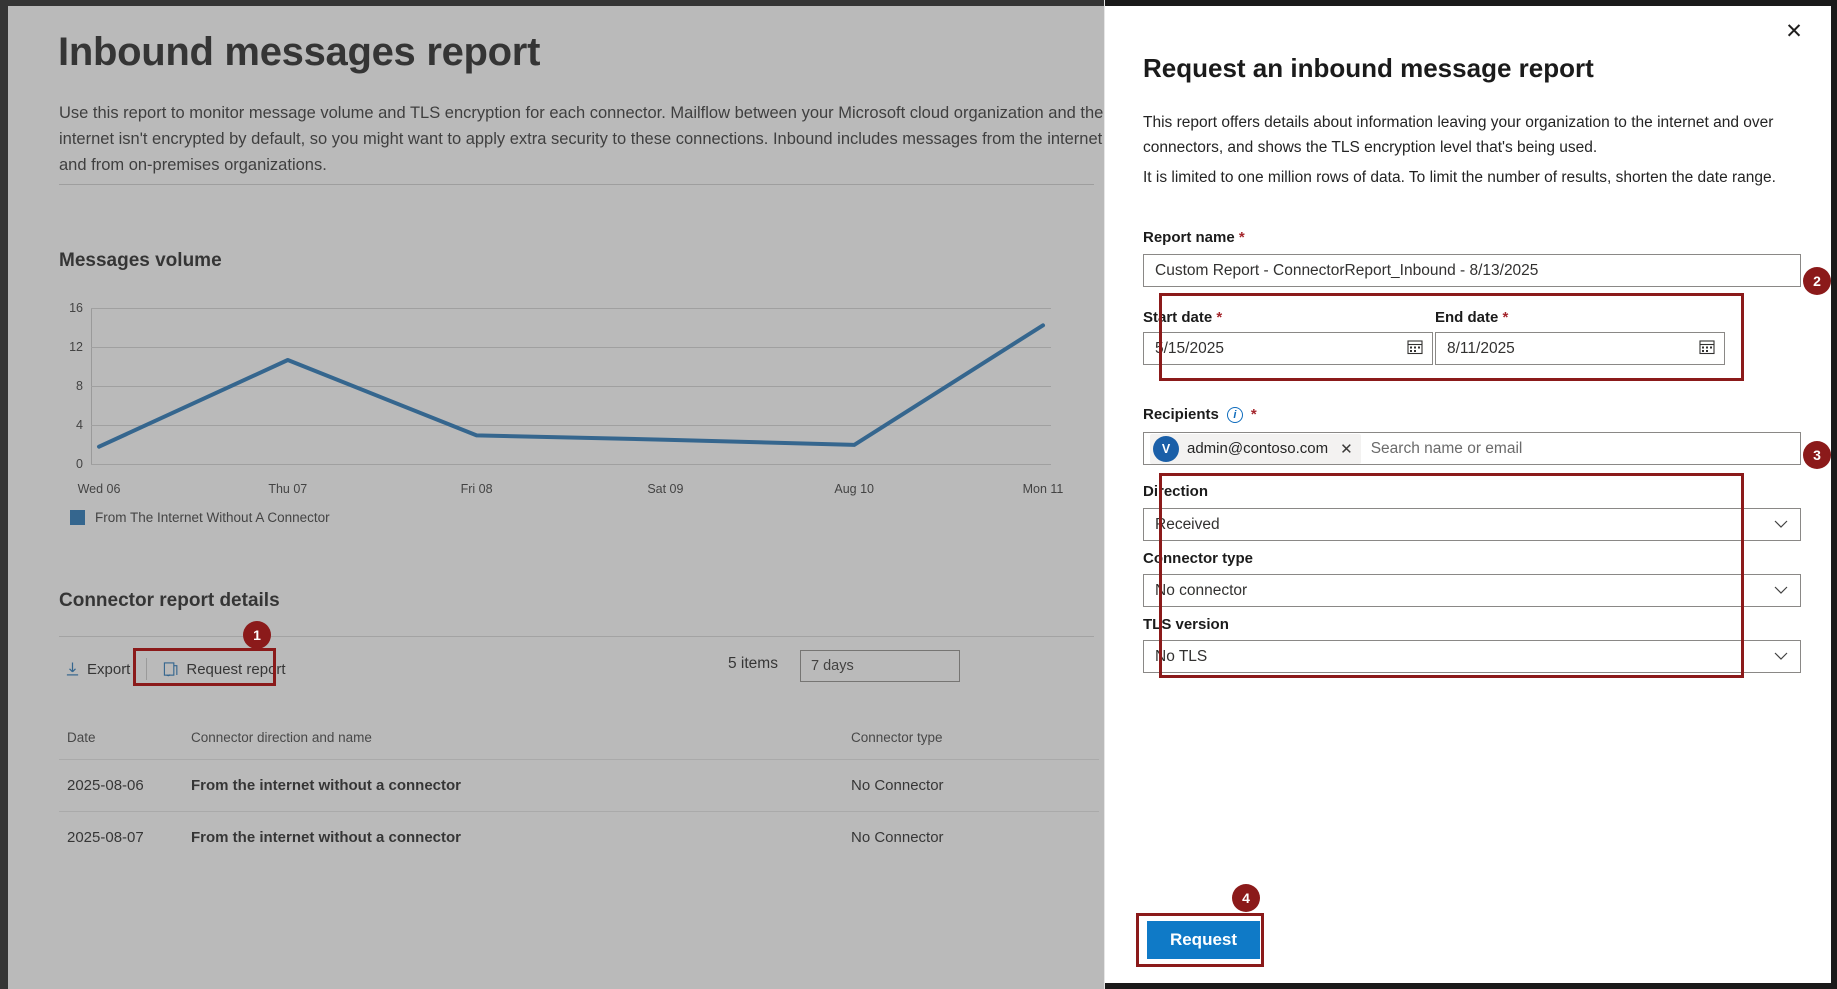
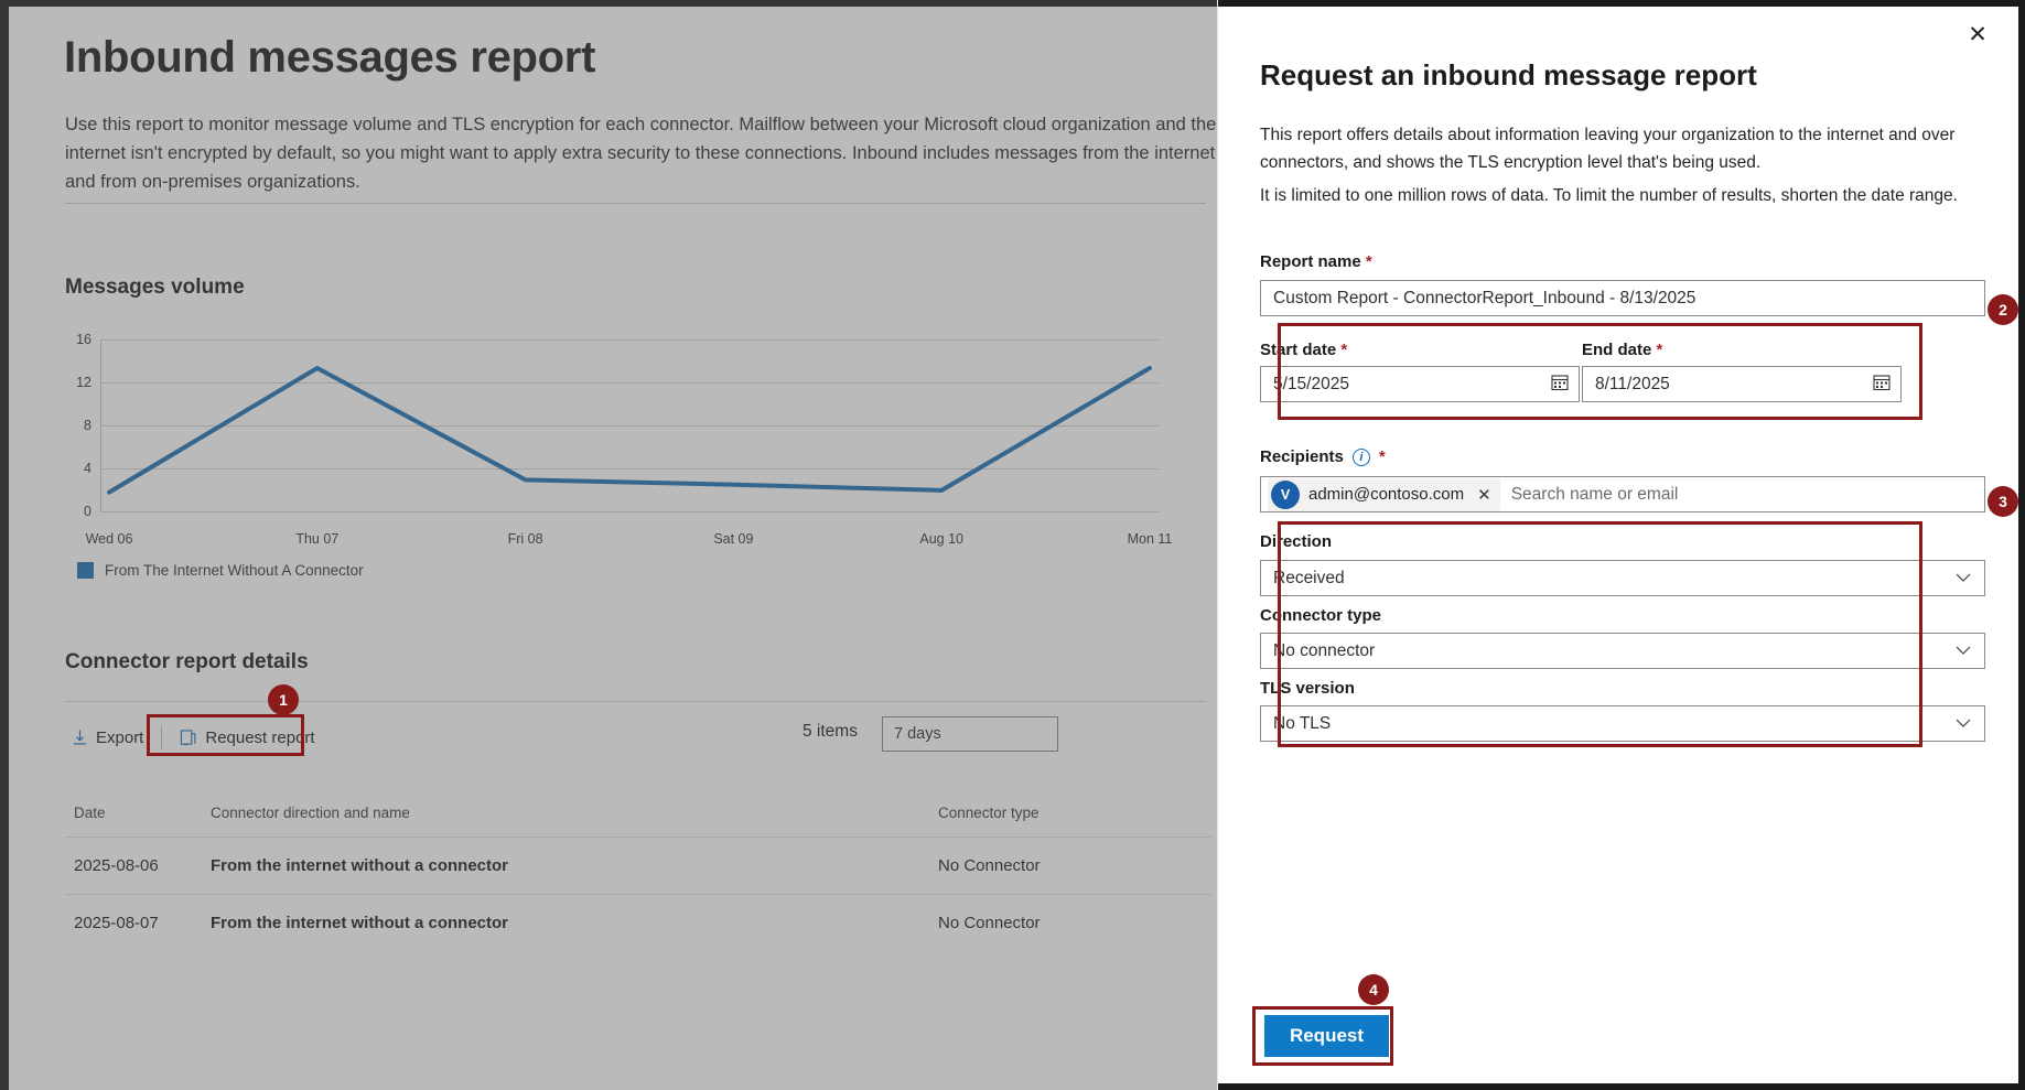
Thu 07: 12 -> 15
Mon 11: 16 -> 15
